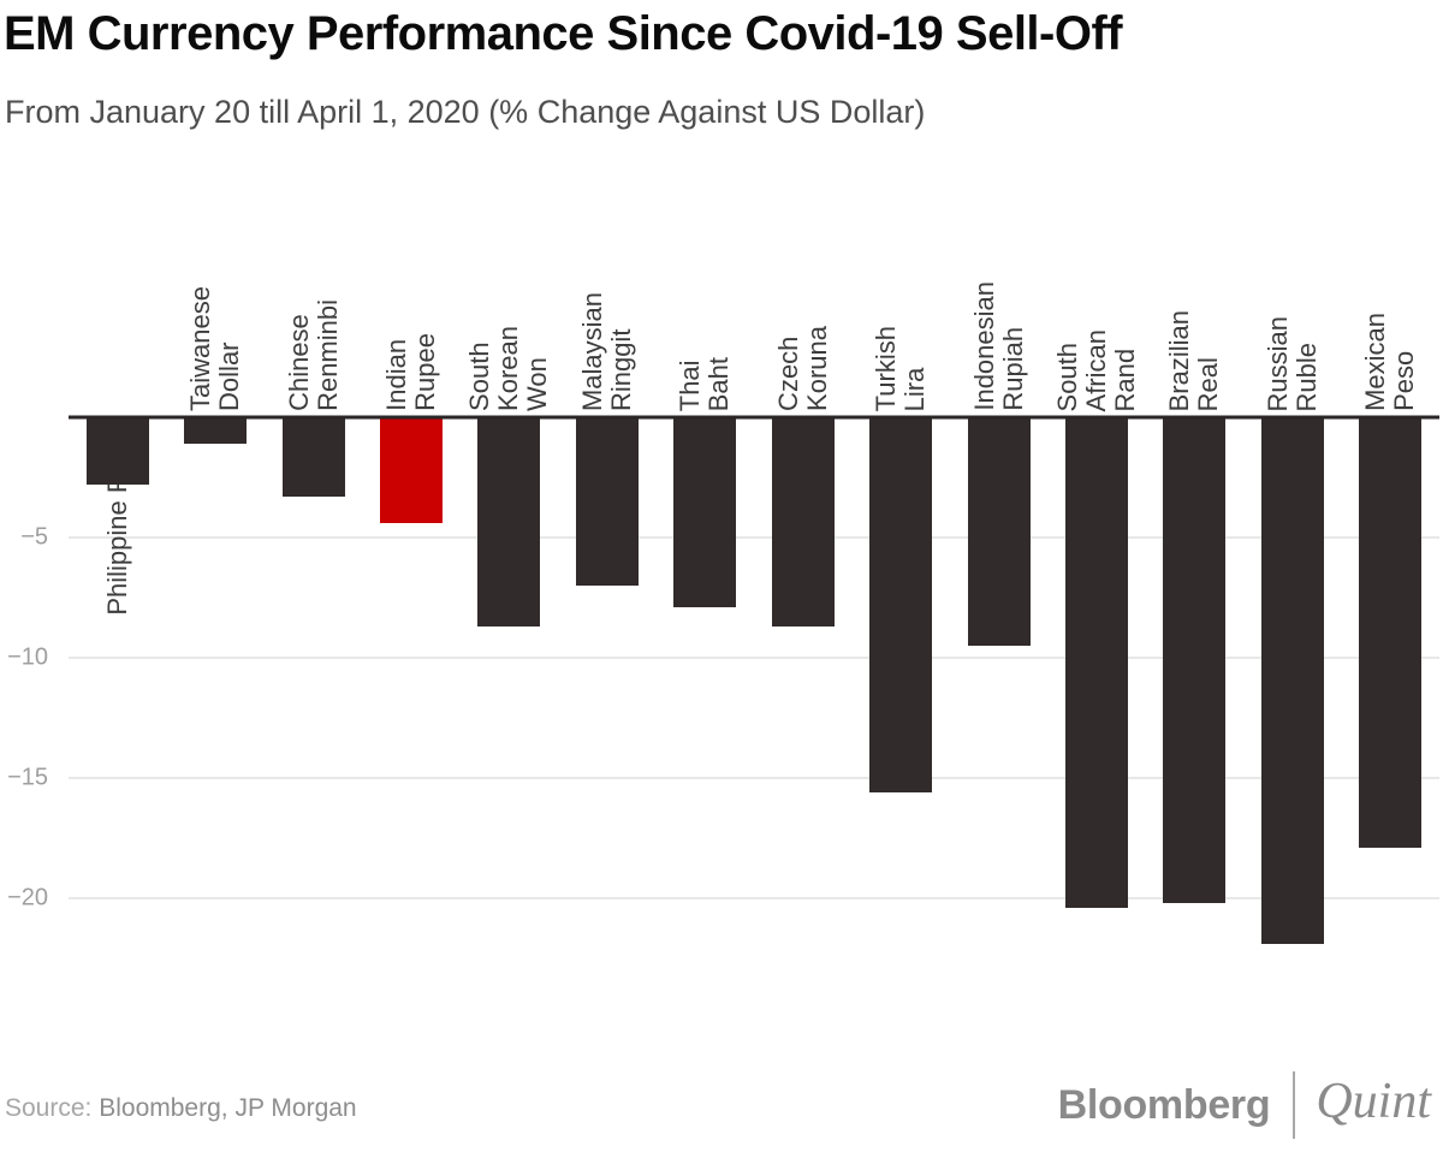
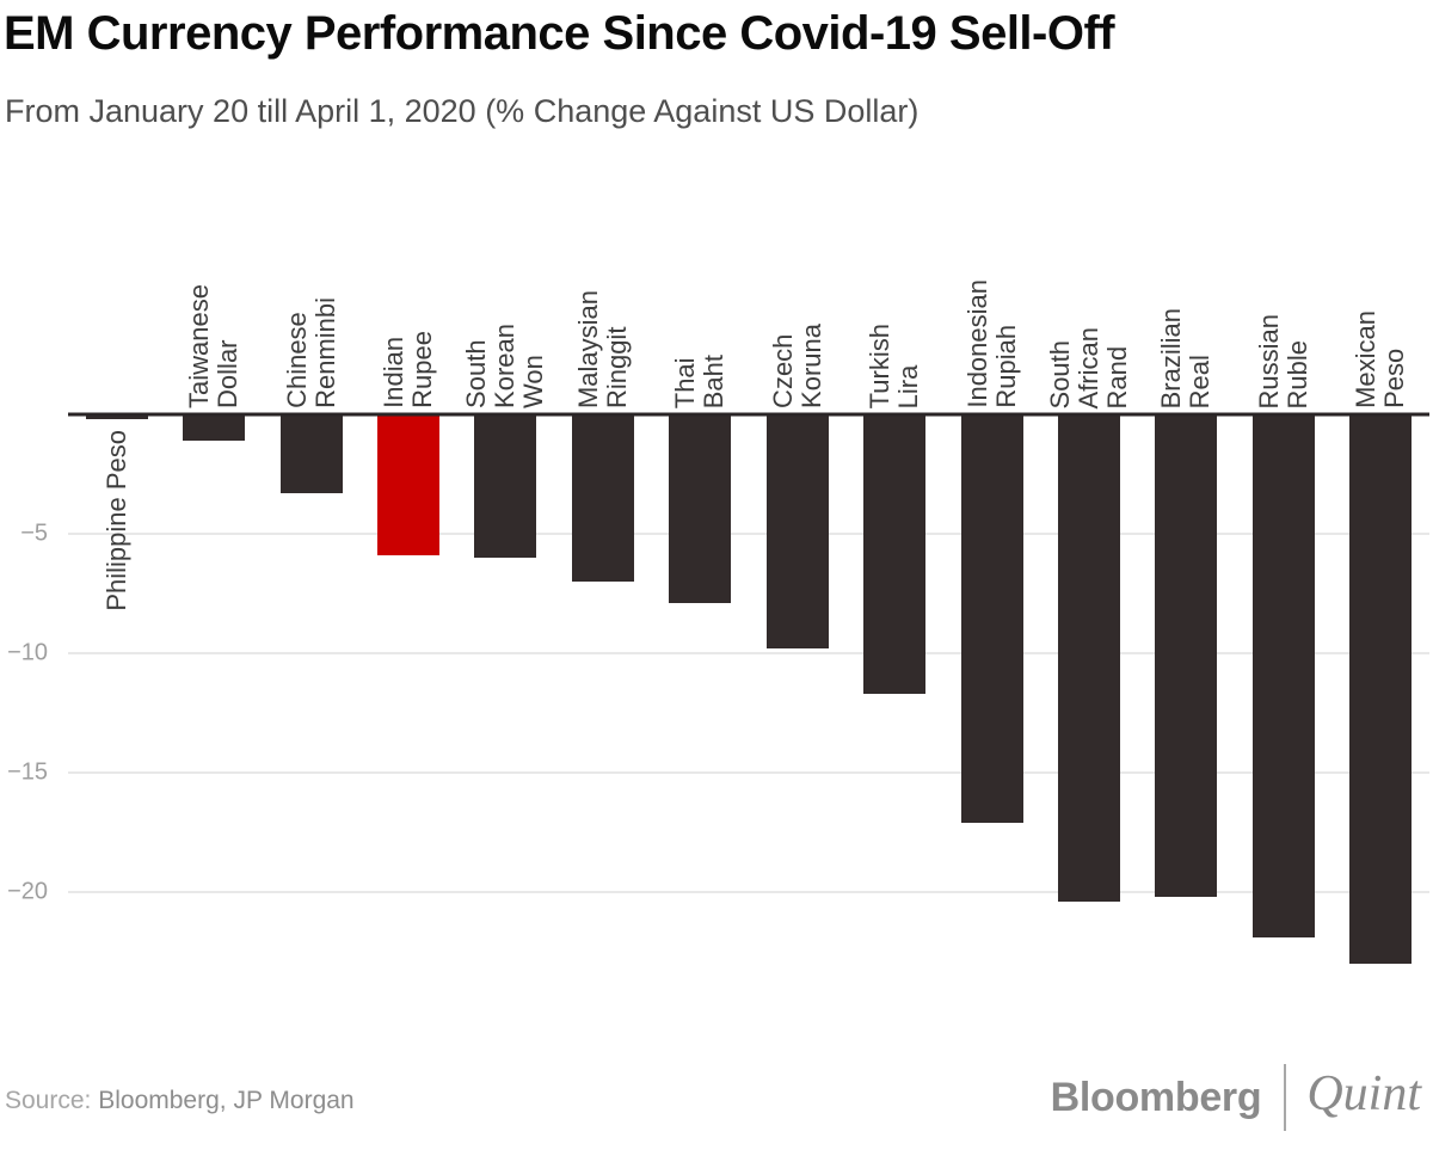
Philippine Peso: -2.8 -> -0.2
Indian Rupee: -4.4 -> -5.9
South Korean Won: -8.7 -> -6.0
Czech Koruna: -8.7 -> -9.8
Turkish Lira: -15.6 -> -11.7
Indonesian Rupiah: -9.5 -> -17.1
Mexican Peso: -17.9 -> -23.0
